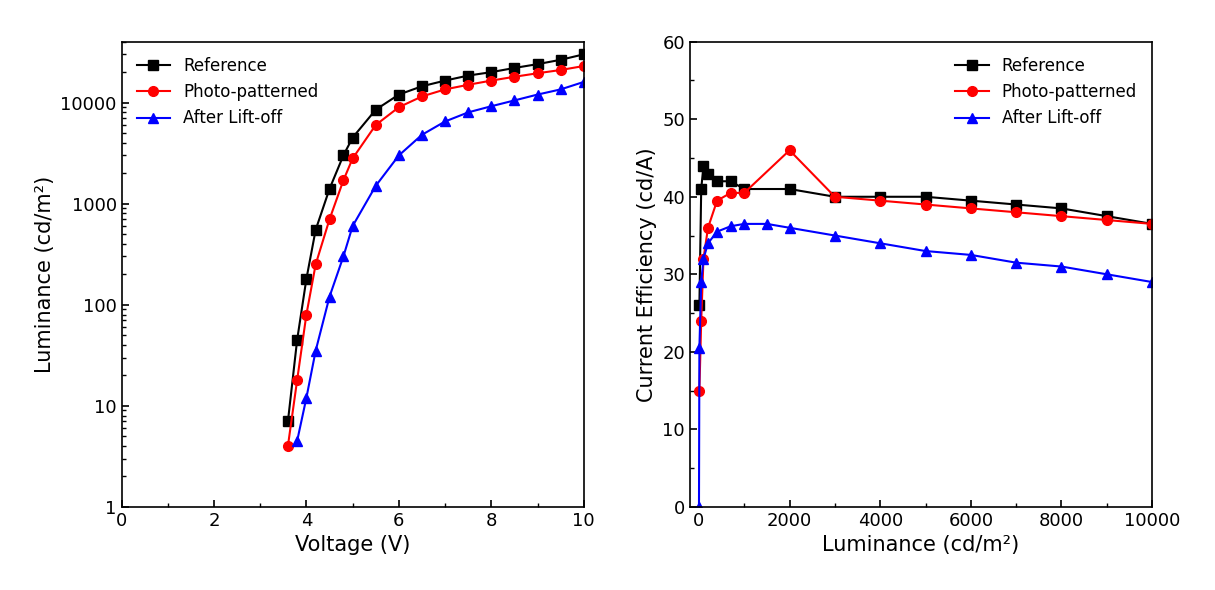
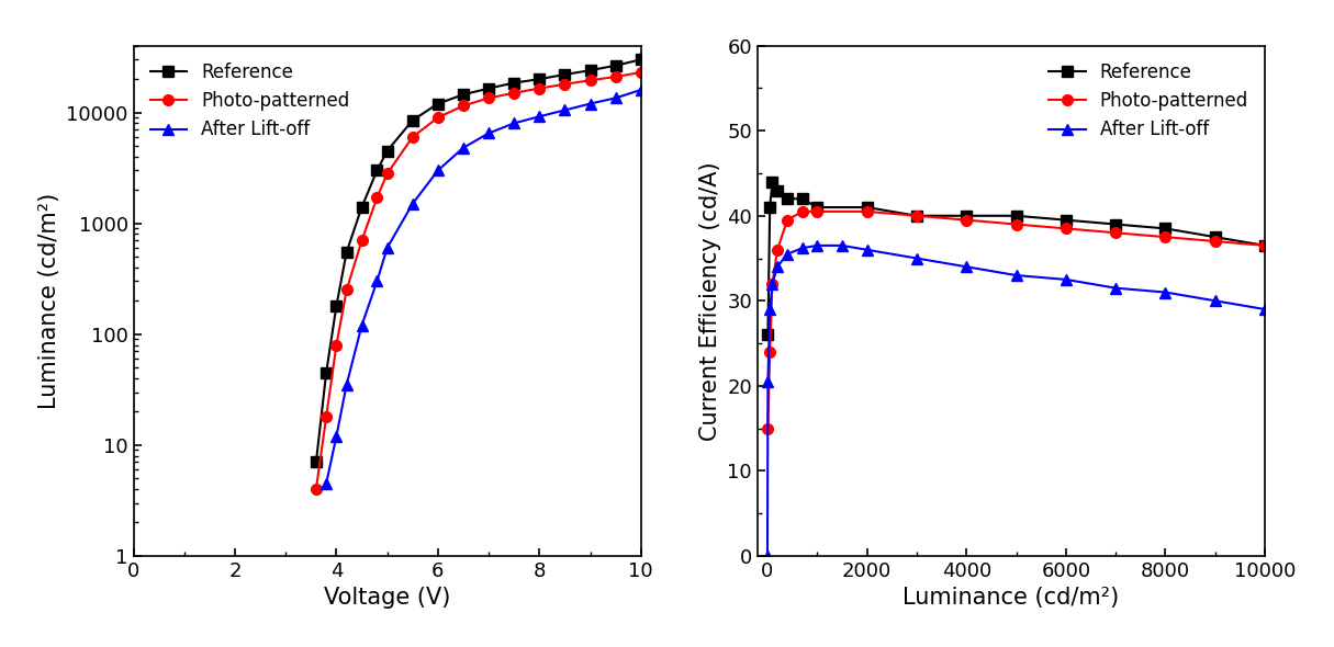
Photo-patterned/2000: 46.0 -> 40.5
